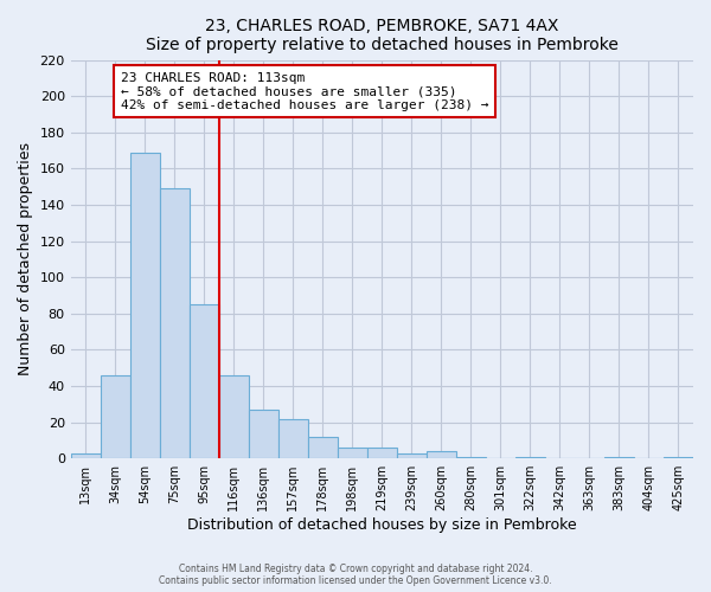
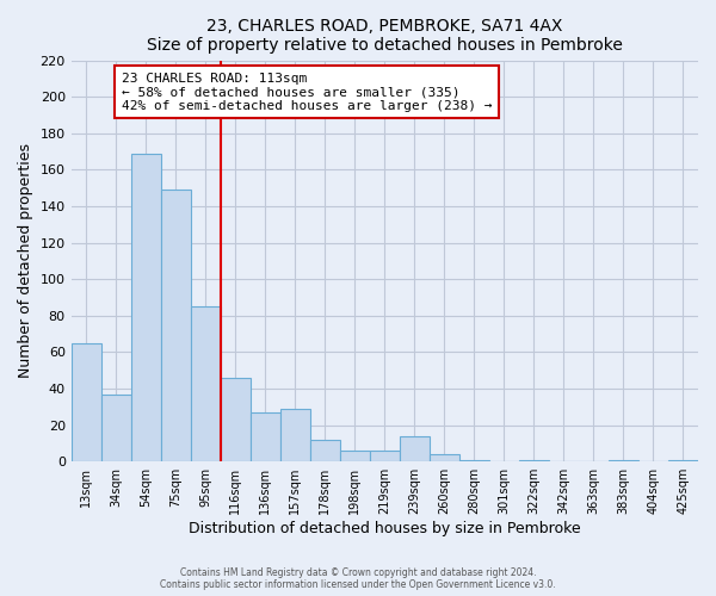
13sqm: 3 -> 65
34sqm: 46 -> 37
157sqm: 22 -> 29
239sqm: 3 -> 14
